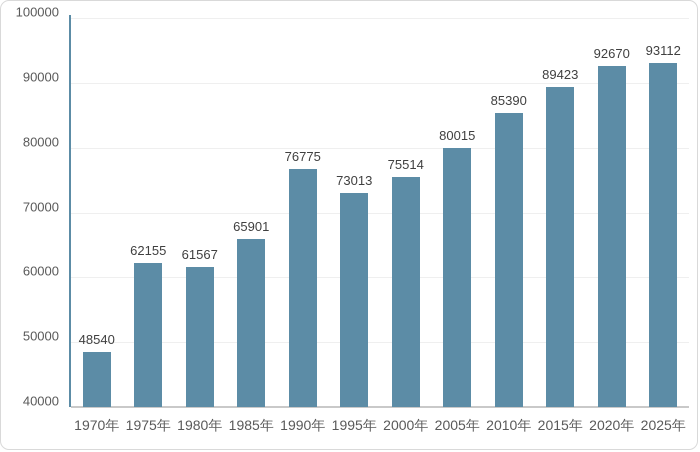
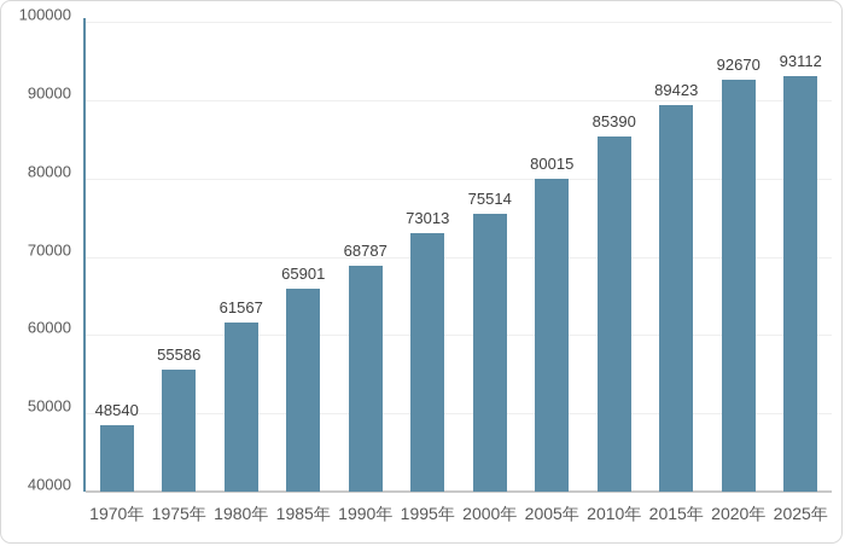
1975年: 62155 -> 55586
1990年: 76775 -> 68787
